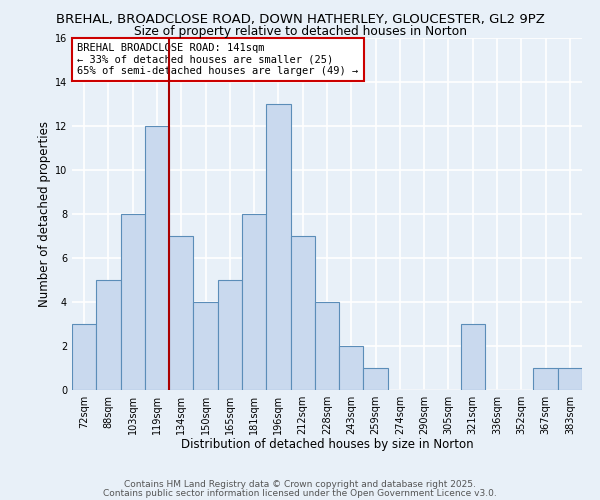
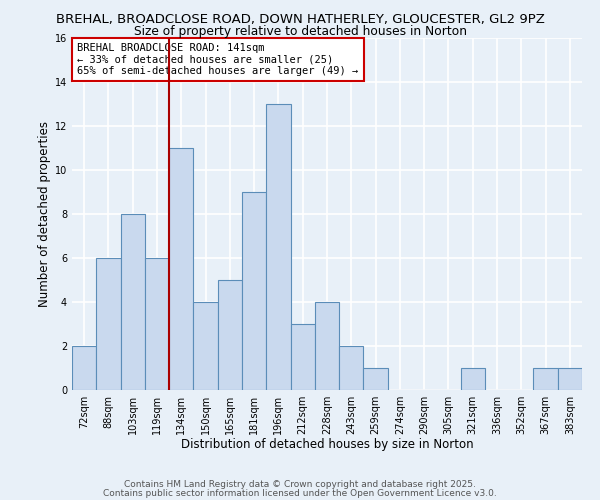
72sqm: 3 -> 2
88sqm: 5 -> 6
119sqm: 12 -> 6
134sqm: 7 -> 11
181sqm: 8 -> 9
212sqm: 7 -> 3
321sqm: 3 -> 1
